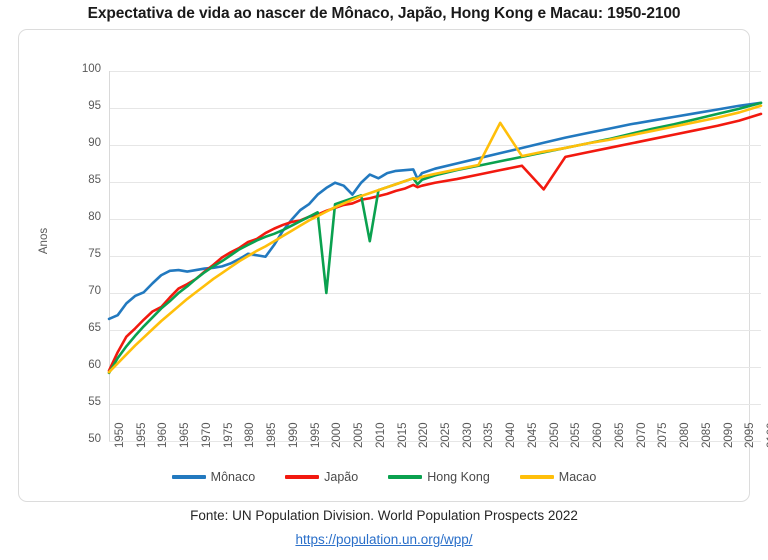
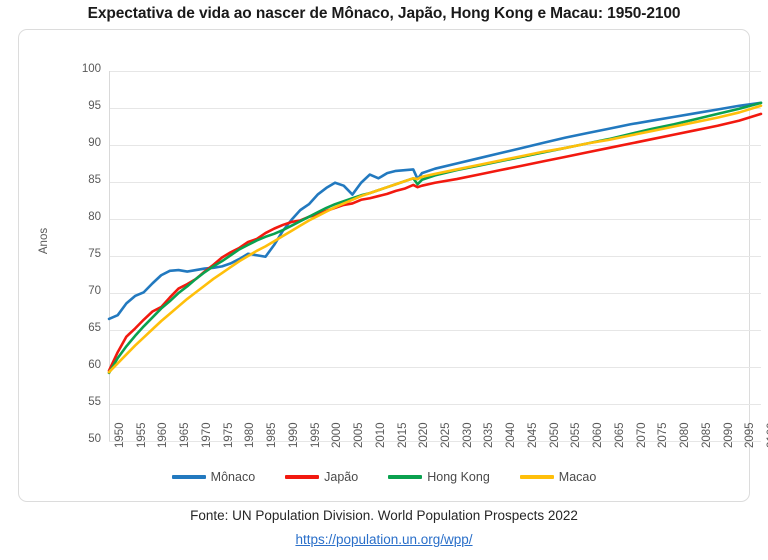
Hong Kong/2000: 70 -> 82
Hong Kong/2010: 77 -> 84
Macao/2040: 93 -> 88
Japão/2050: 84 -> 88
